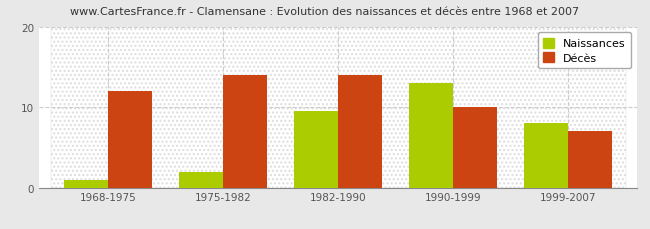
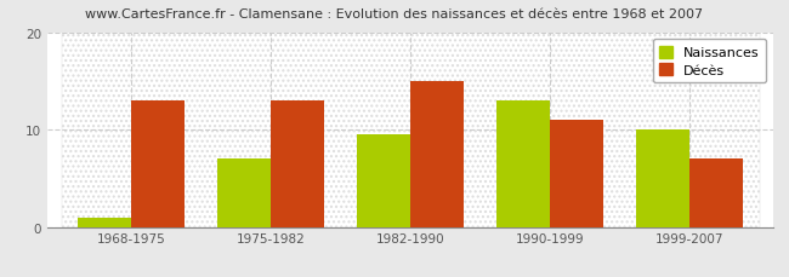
Décès/1968-1975: 12 -> 13
Naissances/1975-1982: 2.0 -> 7.0
Décès/1975-1982: 14 -> 13
Décès/1982-1990: 14 -> 15
Décès/1990-1999: 10 -> 11
Naissances/1999-2007: 8.0 -> 10.0
